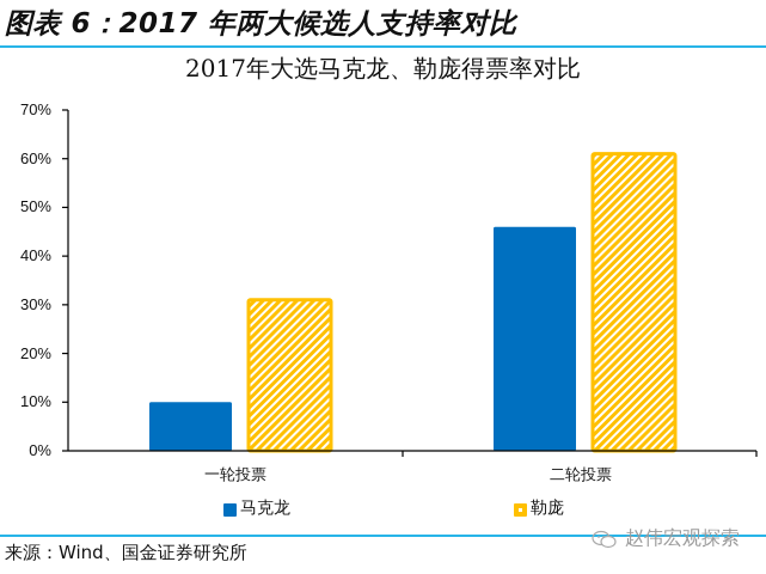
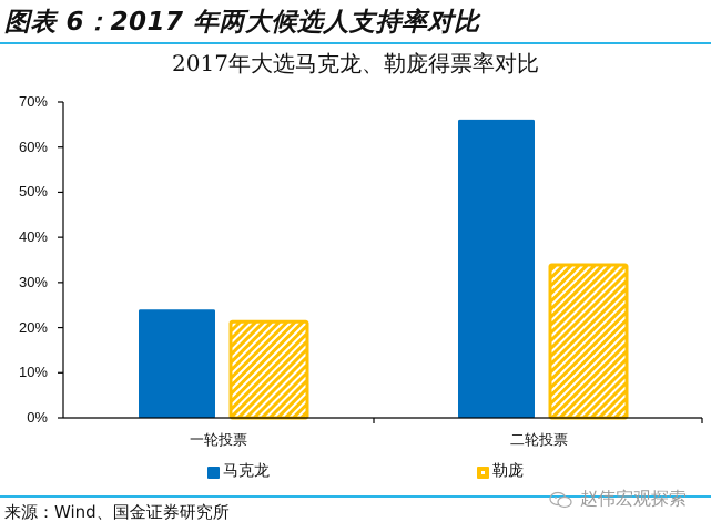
马克龙/一轮投票: 10% -> 24%
勒庞/一轮投票: 31% -> 21%
马克龙/二轮投票: 46% -> 66%
勒庞/二轮投票: 61% -> 34%
